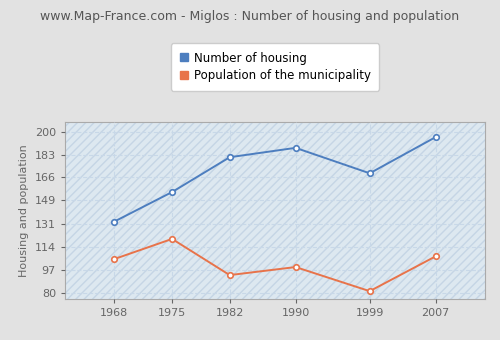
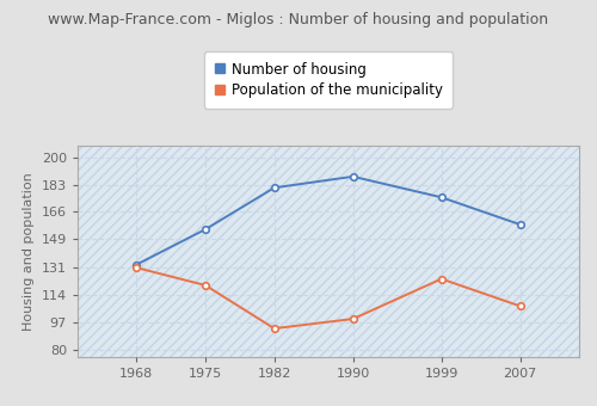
Population of the municipality/1968: 105 -> 131
Number of housing/1999: 169 -> 175
Population of the municipality/1999: 81 -> 124
Number of housing/2007: 196 -> 158
